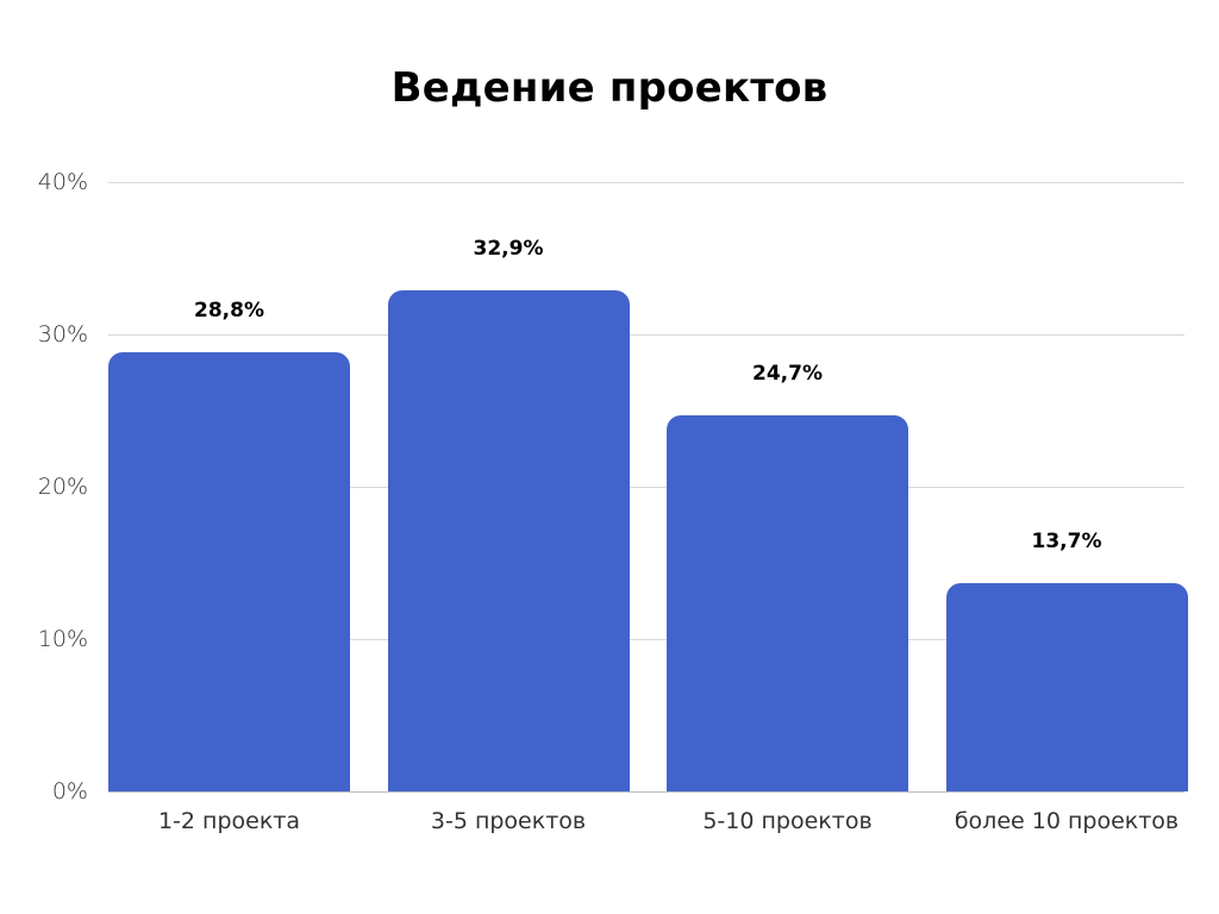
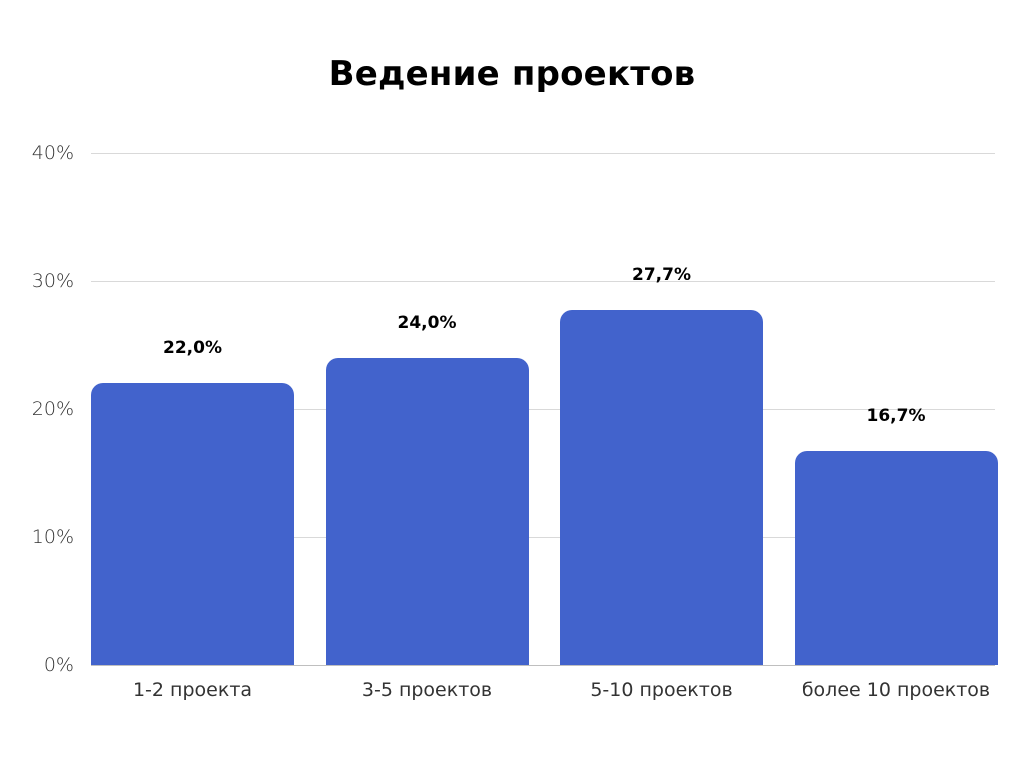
1-2 проекта: 28,8% -> 22,0%
3-5 проектов: 32,9% -> 24,0%
5-10 проектов: 24,7% -> 27,7%
более 10 проектов: 13,7% -> 16,7%
